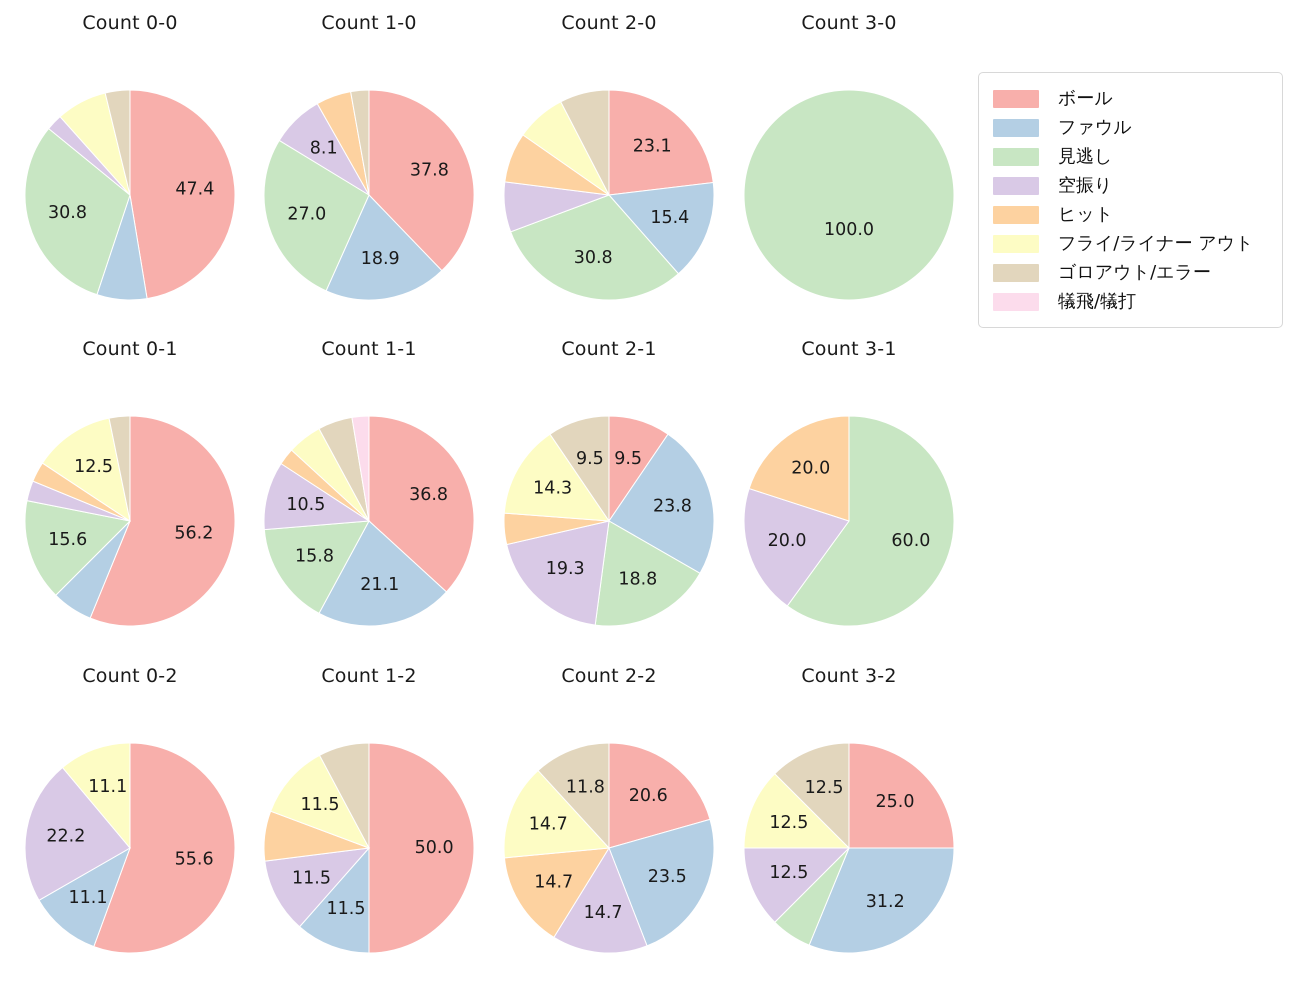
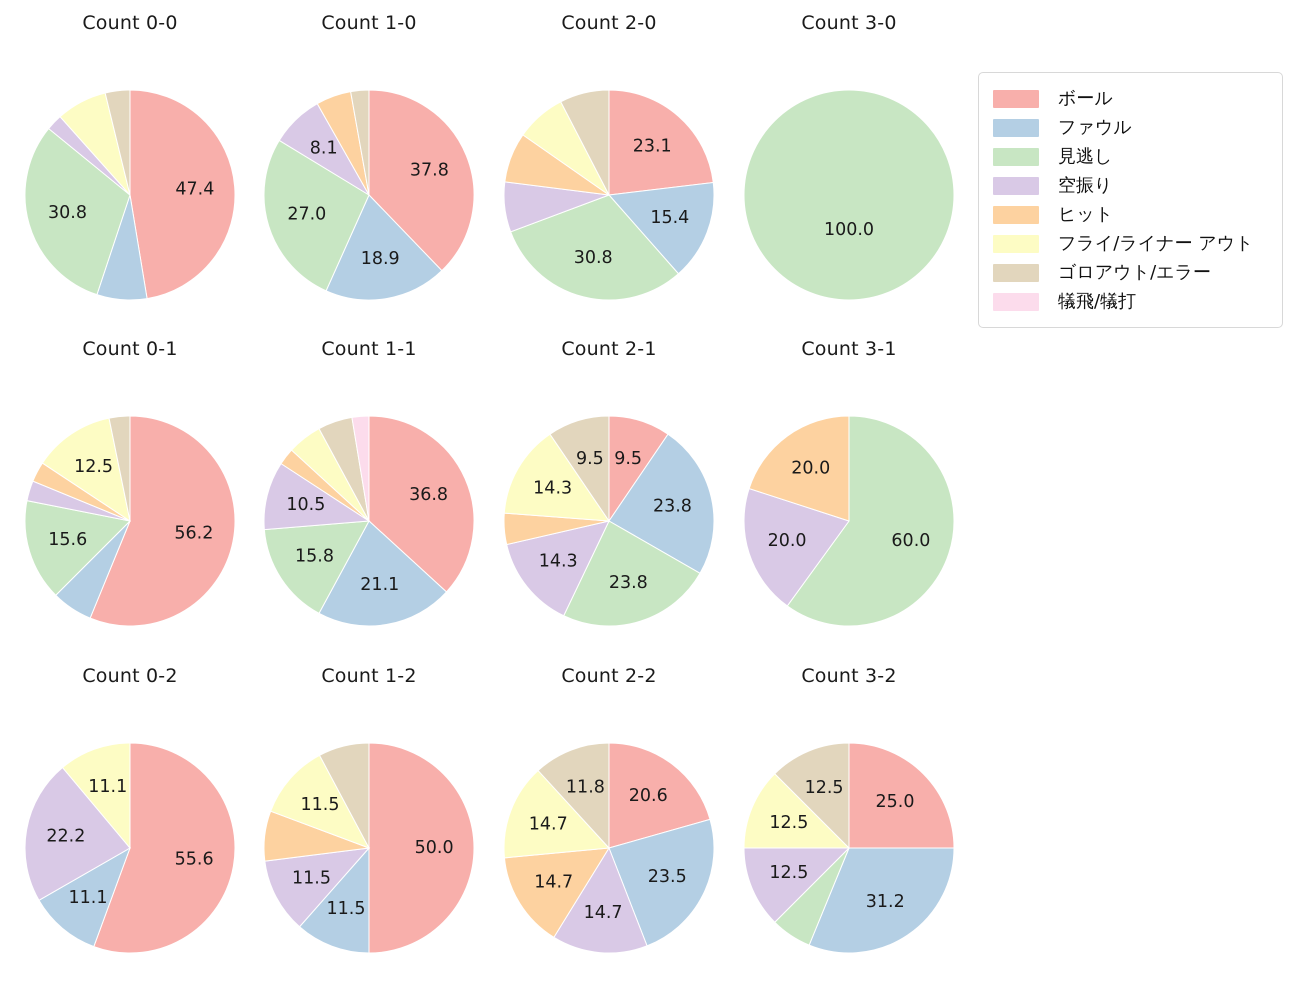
Count 2-1/見逃し: 18.8 -> 23.8
Count 2-1/空振り: 19.3 -> 14.3
